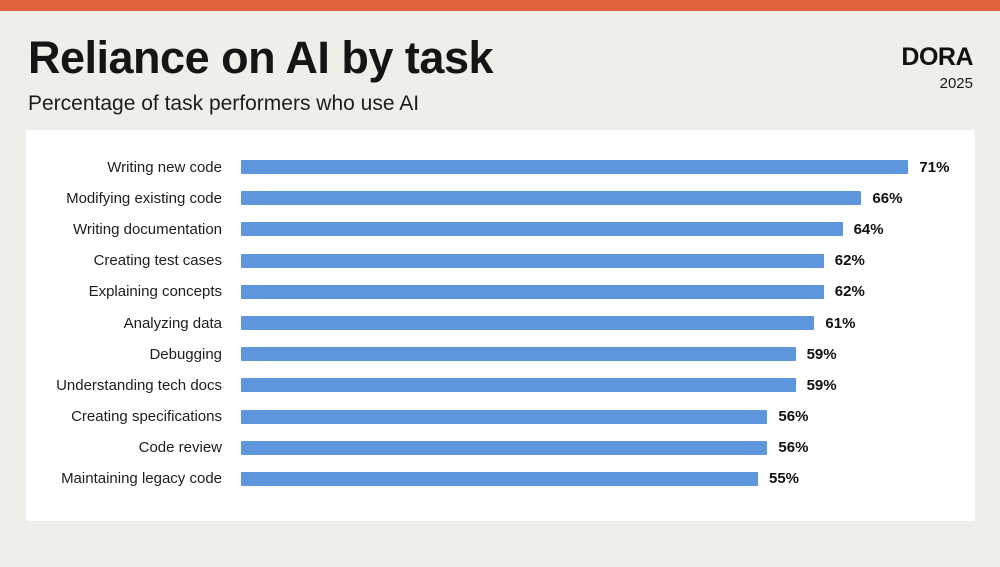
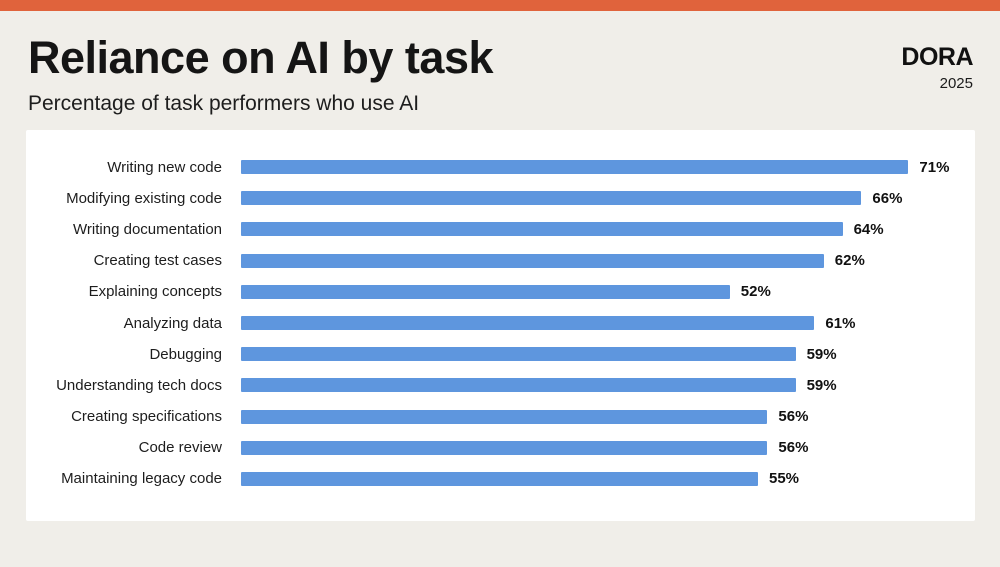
Explaining concepts: 62% -> 52%
